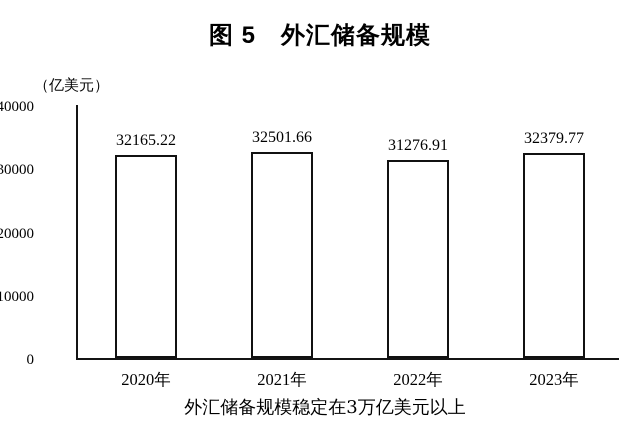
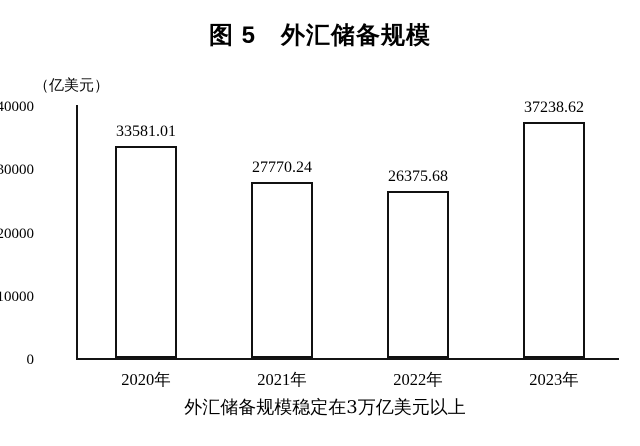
2020年: 32165.22 -> 33581.01
2021年: 32501.66 -> 27770.24
2022年: 31276.91 -> 26375.68
2023年: 32379.77 -> 37238.62
